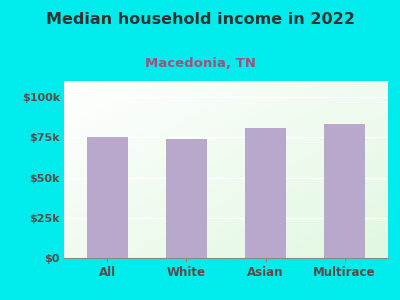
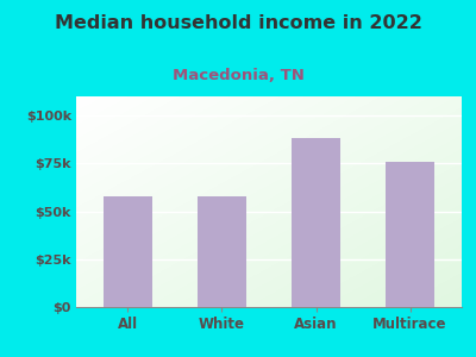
All: $75k -> $58k
White: $74k -> $58k
Asian: $81k -> $88k
Multirace: $83k -> $76k
